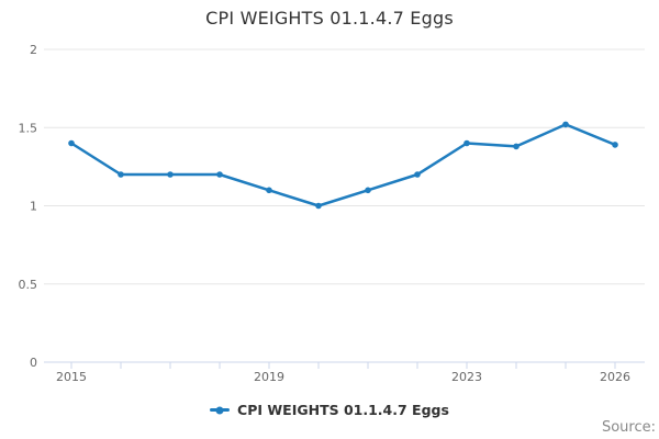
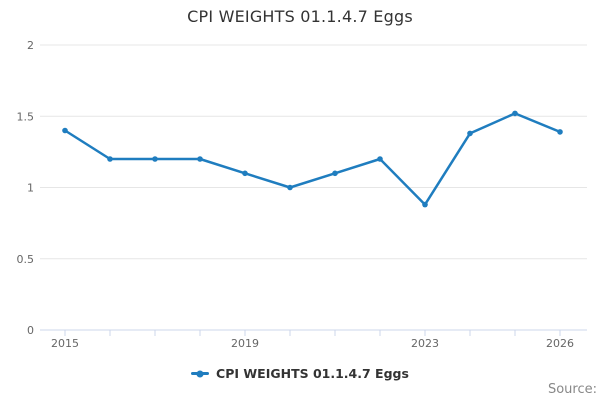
2023: 1.40 -> 0.88
